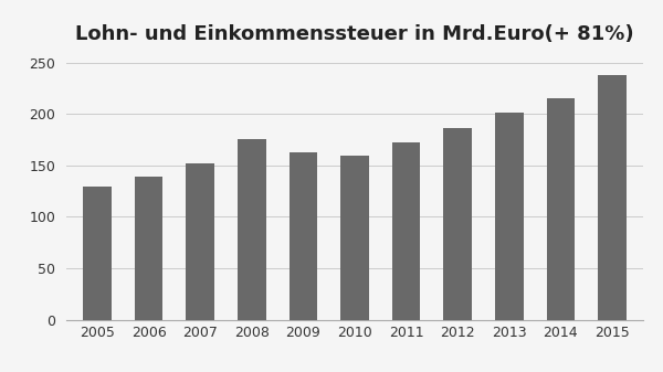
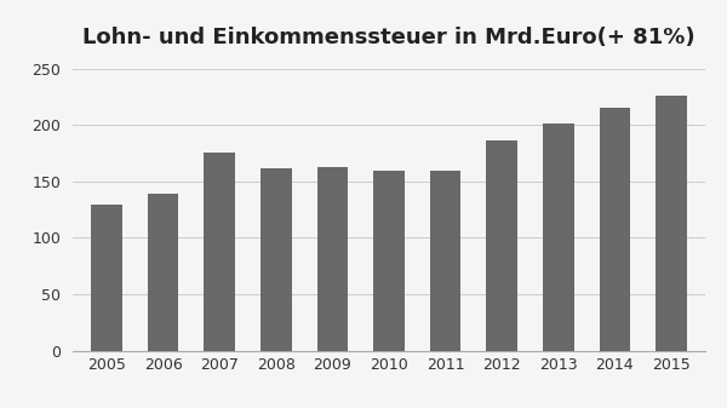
2007: 152 -> 176
2008: 176 -> 162
2011: 172 -> 160
2015: 238 -> 226
